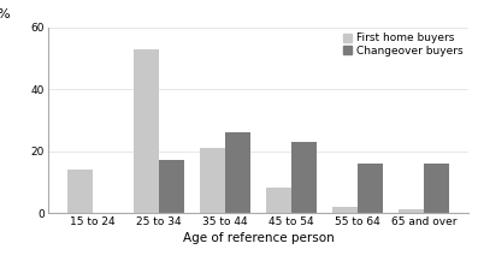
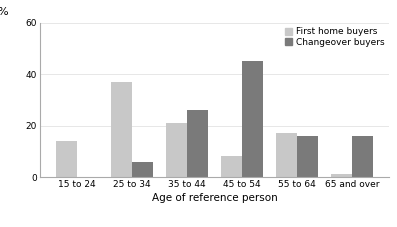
First home buyers/25 to 34: 53 -> 37
Changeover buyers/25 to 34: 17 -> 6
Changeover buyers/45 to 54: 23 -> 45
First home buyers/55 to 64: 2 -> 17
